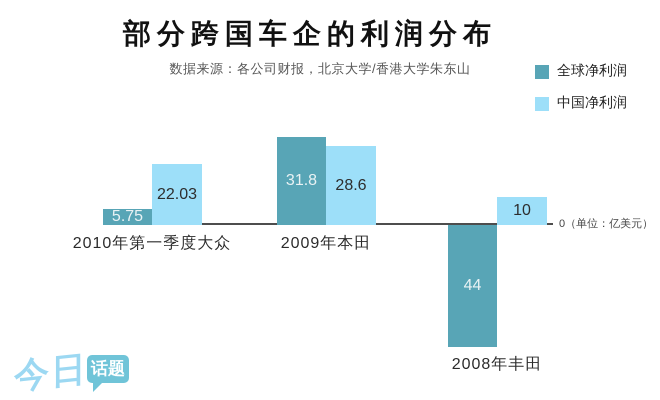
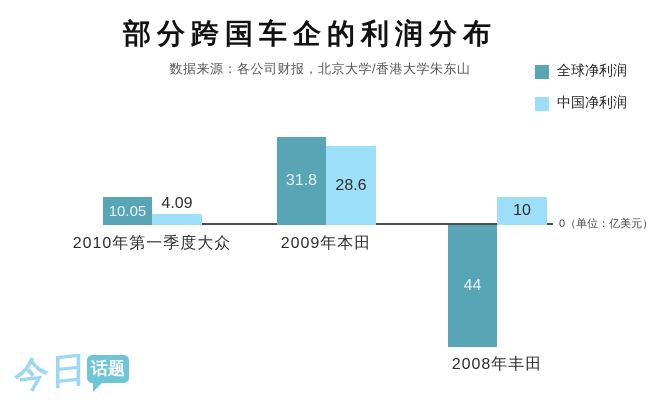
全球净利润/2010年第一季度大众: 5.75 -> 10.05
中国净利润/2010年第一季度大众: 22.03 -> 4.09
